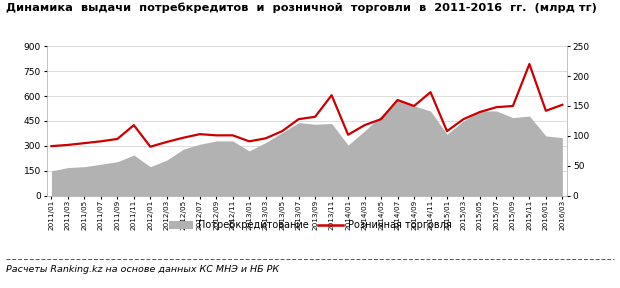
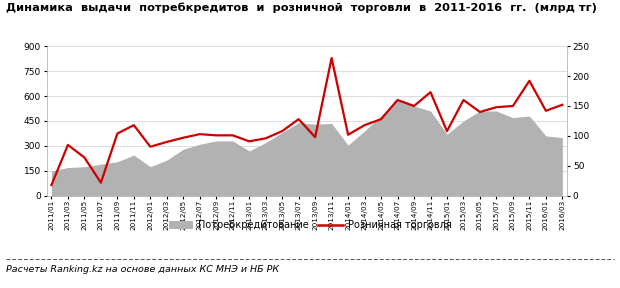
Розничная торговля/2011/01: 83 -> 18
Розничная торговля/2011/05: 88 -> 64
Розничная торговля/2011/07: 91 -> 22
Розничная торговля/2011/09: 95 -> 104
Розничная торговля/2013/09: 132 -> 98
Розничная торговля/2013/11: 168 -> 230
Розничная торговля/2015/03: 128 -> 160
Розничная торговля/2015/11: 220 -> 192
